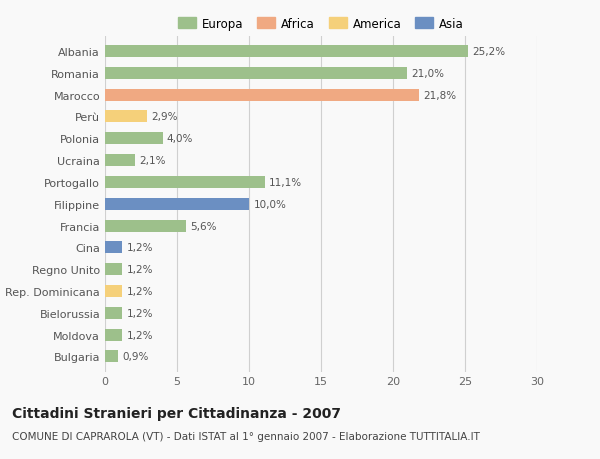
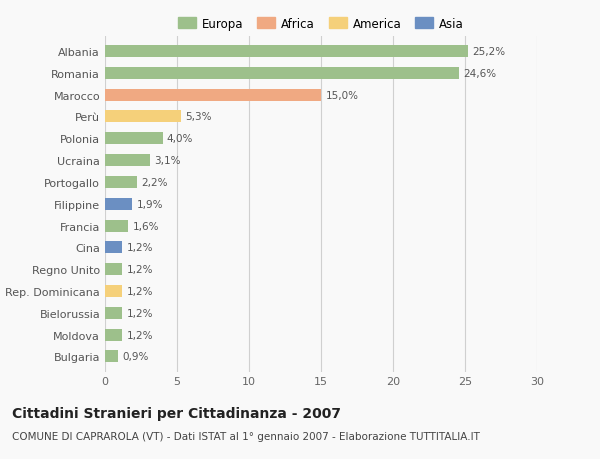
Romania: 21,0% -> 24,6%
Marocco: 21,8% -> 15,0%
Perù: 2,9% -> 5,3%
Ucraina: 2,1% -> 3,1%
Portogallo: 11,1% -> 2,2%
Filippine: 10,0% -> 1,9%
Francia: 5,6% -> 1,6%
